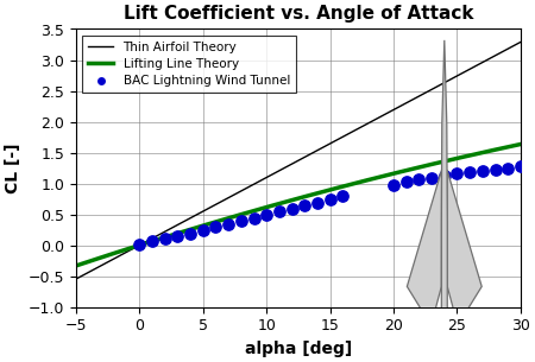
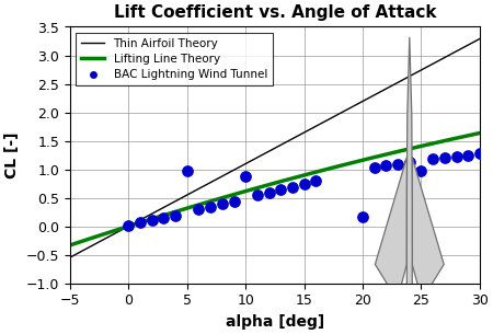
BAC Lightning Wind Tunnel/5: 0.24 -> 0.98
BAC Lightning Wind Tunnel/10: 0.49 -> 0.88
BAC Lightning Wind Tunnel/20: 0.97 -> 0.16
BAC Lightning Wind Tunnel/25: 1.16 -> 0.98
